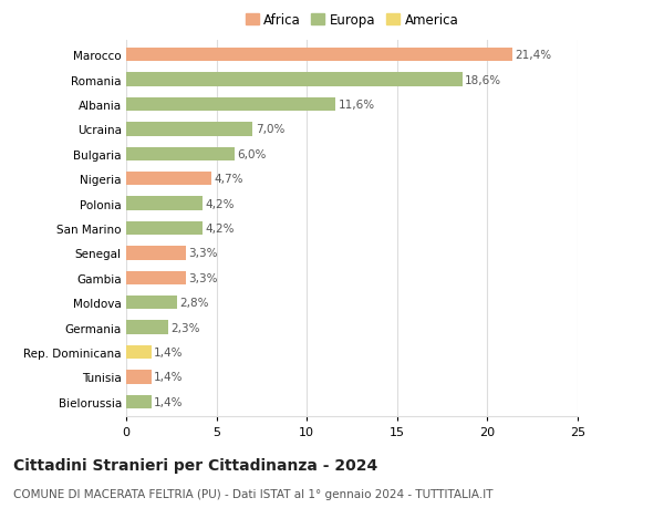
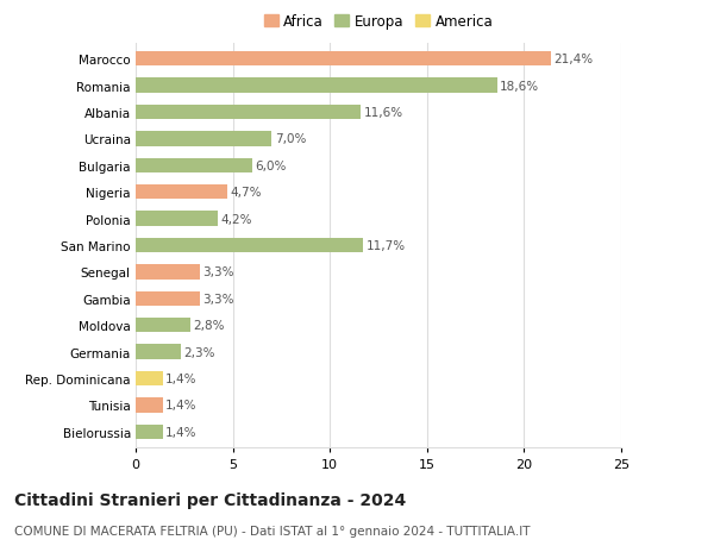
San Marino: 4,2% -> 11,7%
